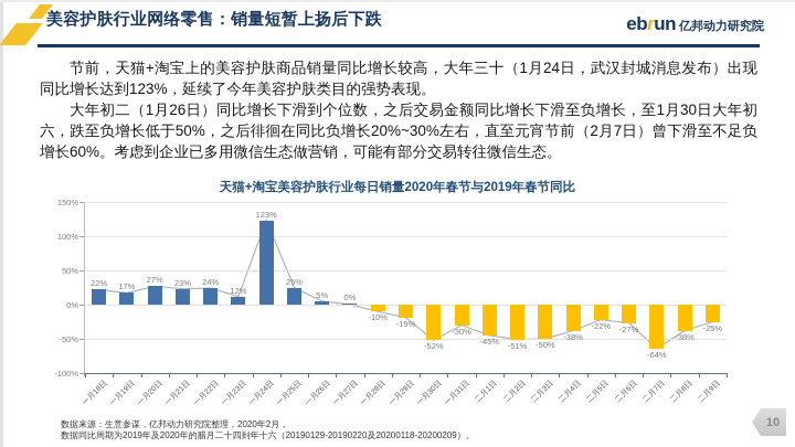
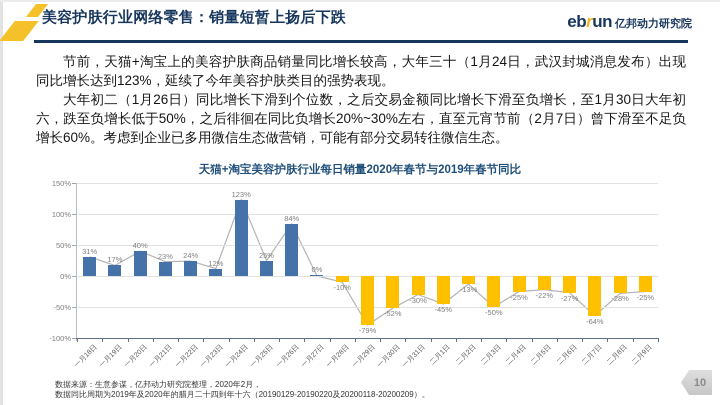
一月18日: 22% -> 31%
一月20日: 27% -> 40%
一月26日: 5% -> 84%
一月29日: -19% -> -79%
二月2日: -51% -> -13%
二月4日: -38% -> -25%
二月8日: -38% -> -28%
